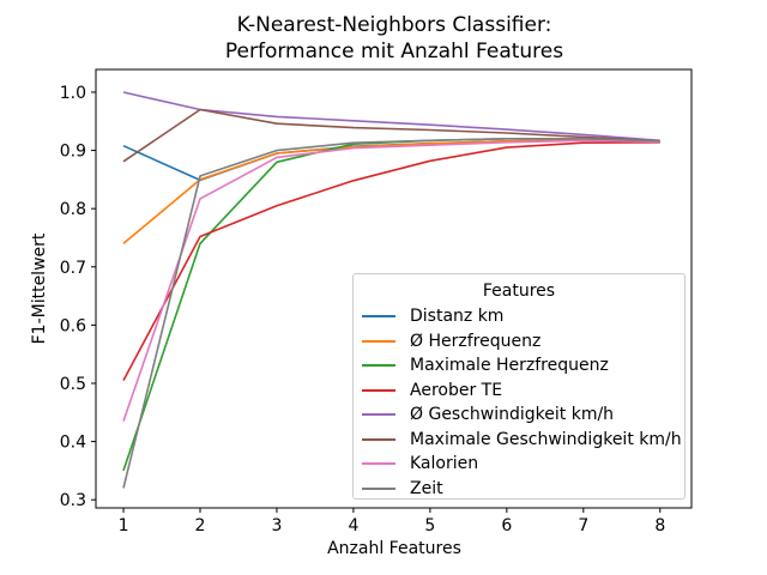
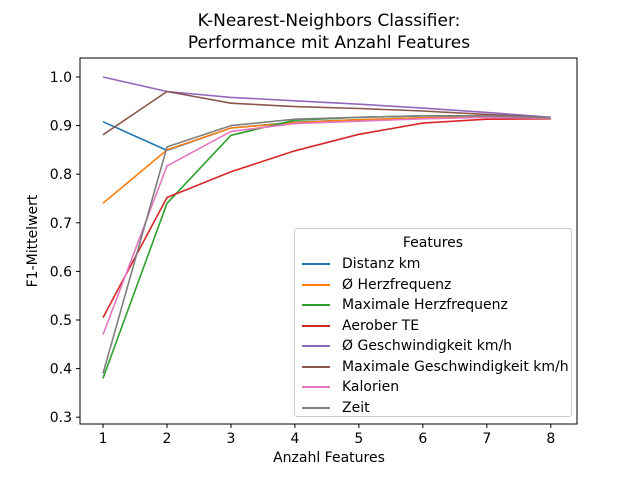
Maximale Herzfrequenz/1: 0.35 -> 0.38
Kalorien/1: 0.43 -> 0.47
Zeit/1: 0.32 -> 0.39
